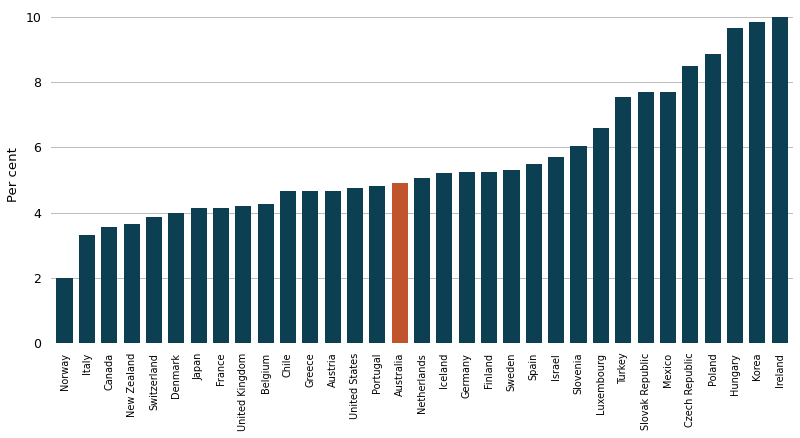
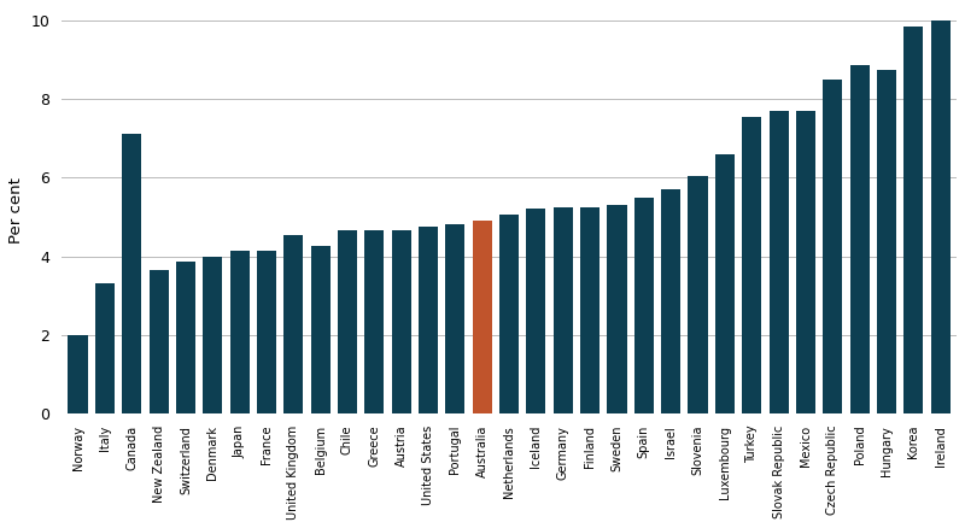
Canada: 3.55 -> 7.10
United Kingdom: 4.20 -> 4.55
Hungary: 9.65 -> 8.75
